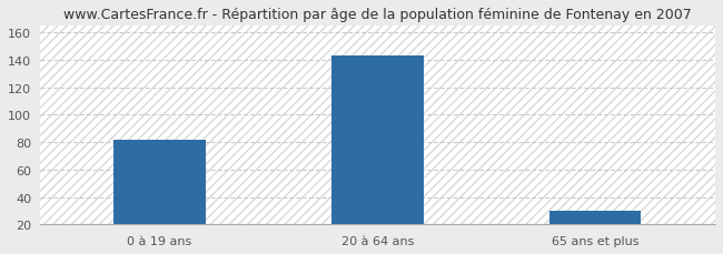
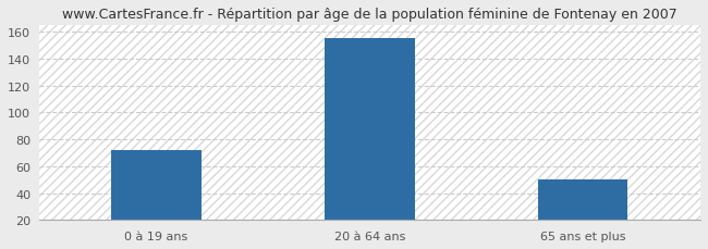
0 à 19 ans: 82 -> 72
20 à 64 ans: 143 -> 155
65 ans et plus: 30 -> 50
